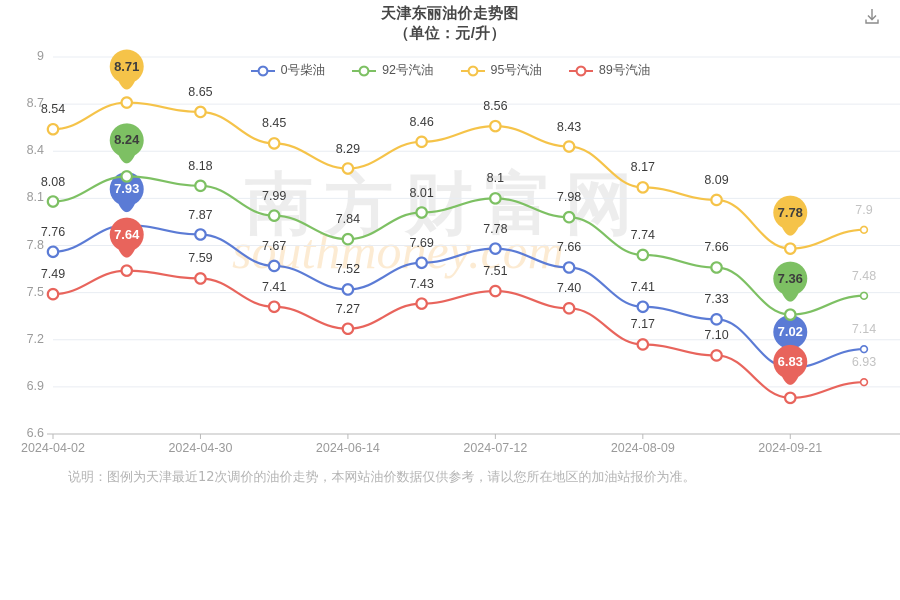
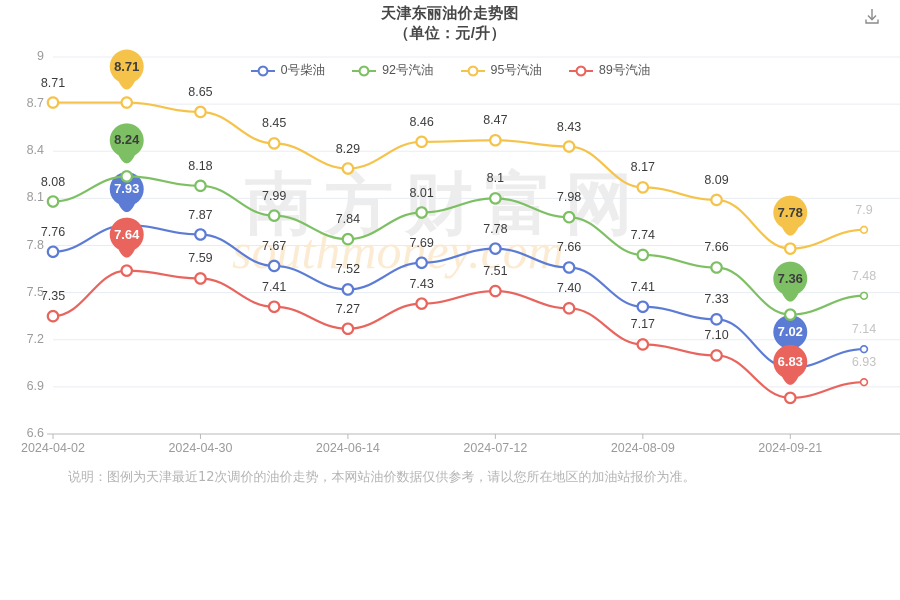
95号汽油/2024-04-02: 8.54 -> 8.71
89号汽油/2024-04-02: 7.49 -> 7.35
95号汽油/2024-07-12: 8.56 -> 8.47
